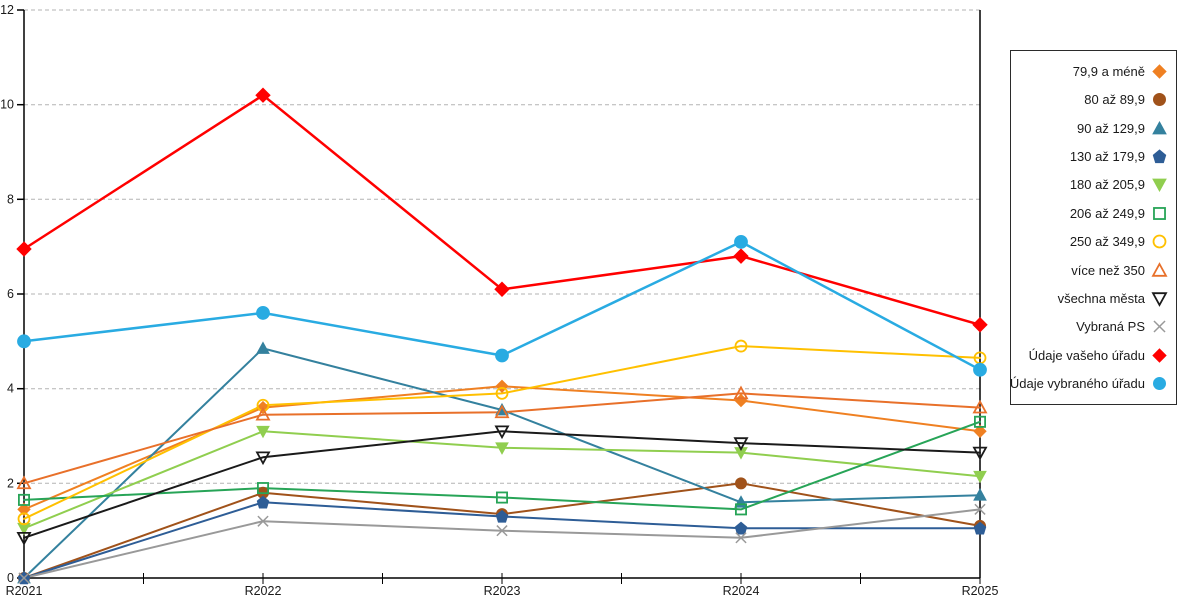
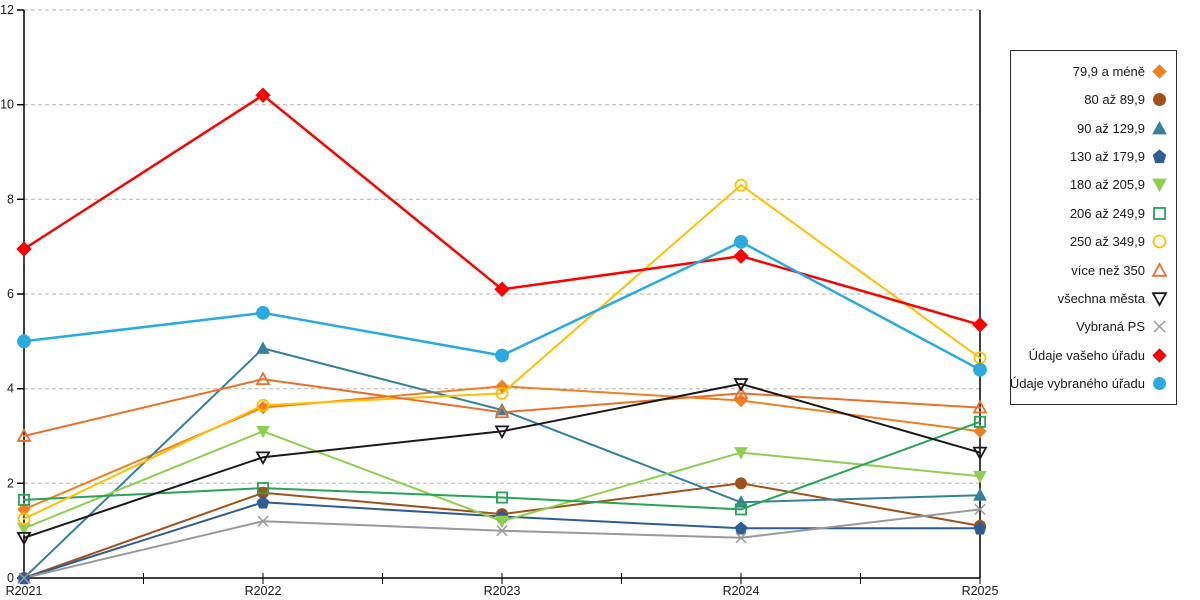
více než 350/R2021: 2.0 -> 3.0
více než 350/R2022: 3.5 -> 4.2
180 až 205,9/R2023: 2.8 -> 1.2
250 až 349,9/R2024: 4.9 -> 8.3
všechna města/R2024: 2.9 -> 4.1
